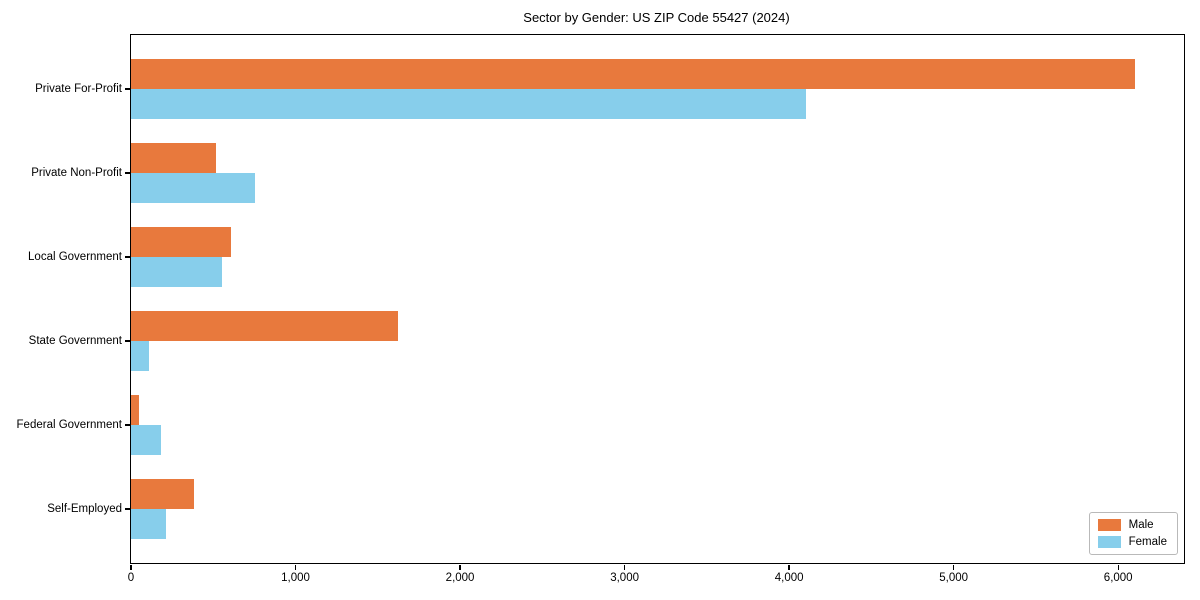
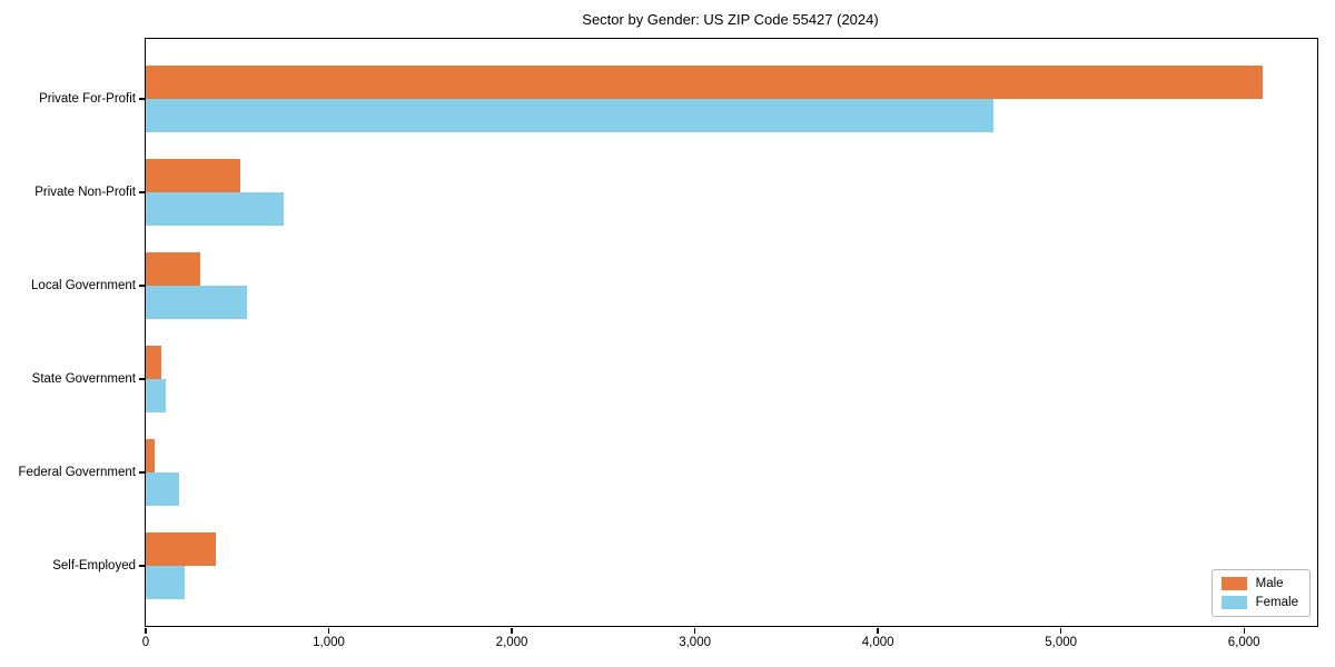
Female/Private For-Profit: 4100 -> 4630
Male/Local Government: 610 -> 300
Male/State Government: 1620 -> 80
